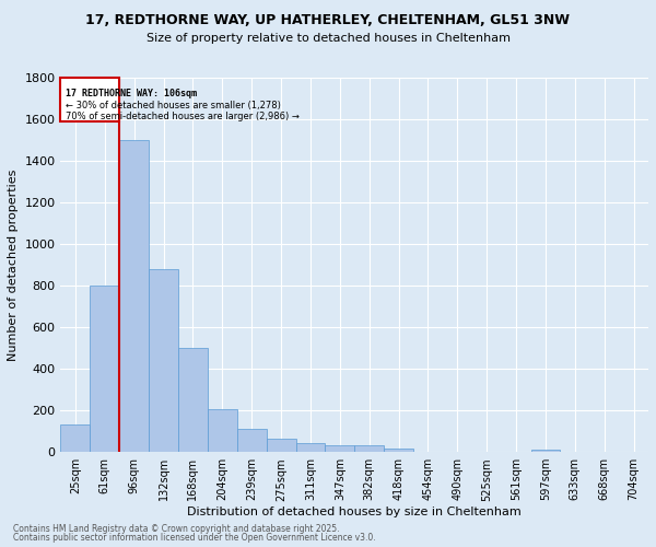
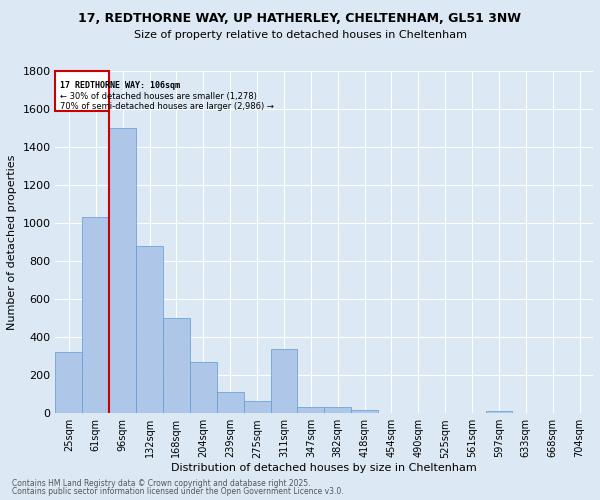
25sqm: 130 -> 320
61sqm: 800 -> 1030
204sqm: 200 -> 270
311sqm: 40 -> 340
